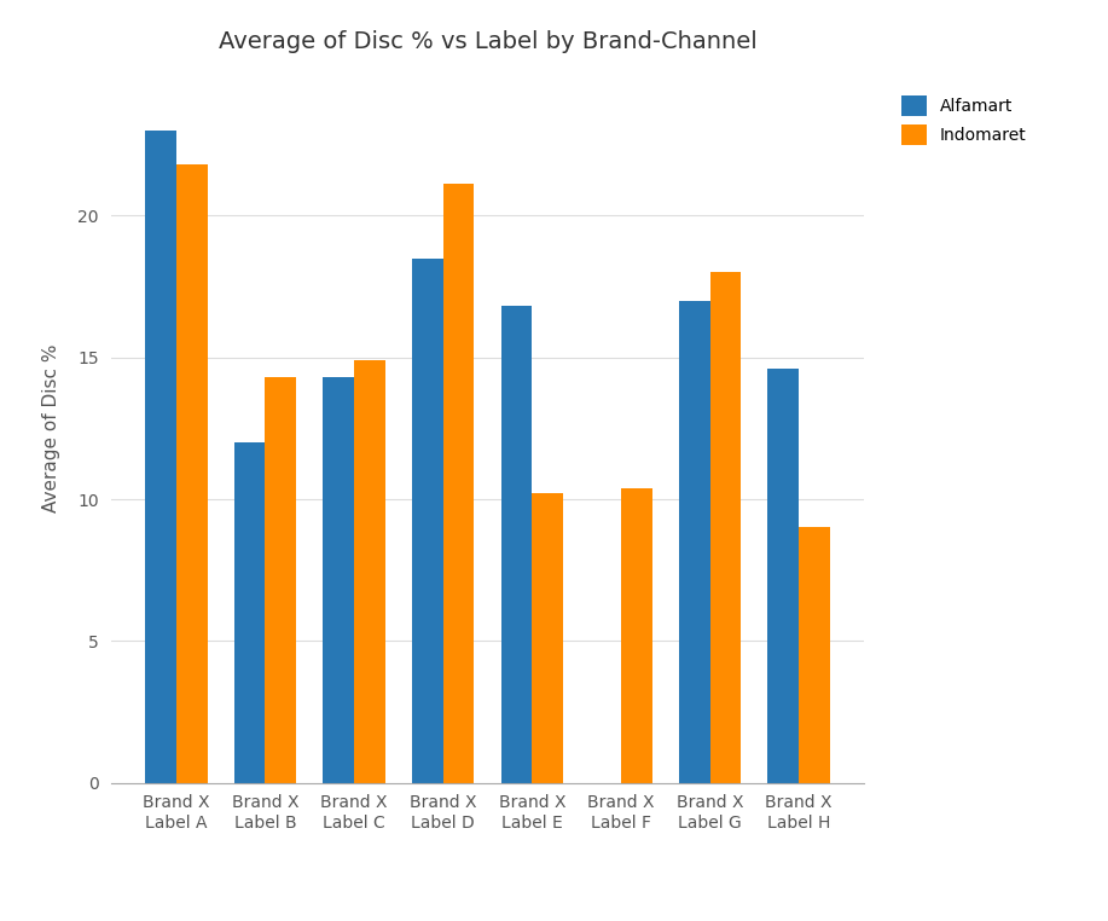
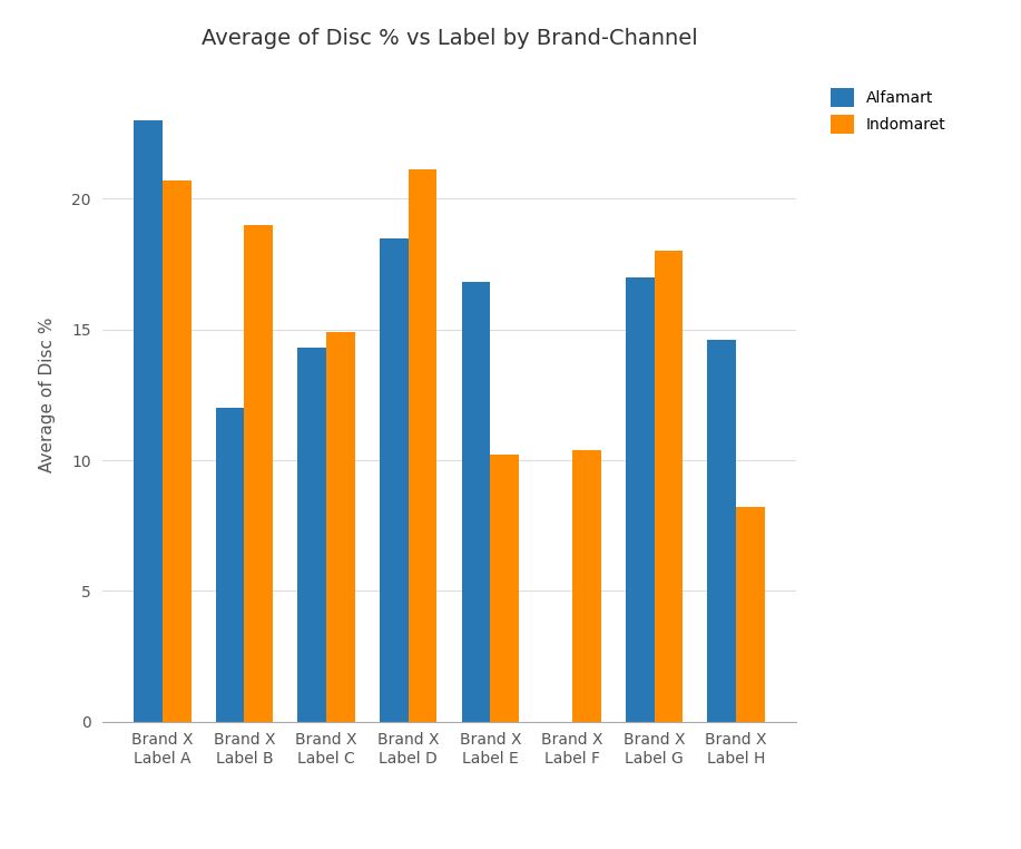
Indomaret/Brand X Label A: 21.8 -> 20.7
Indomaret/Brand X Label B: 14.3 -> 19.0
Indomaret/Brand X Label H: 9.0 -> 8.2
